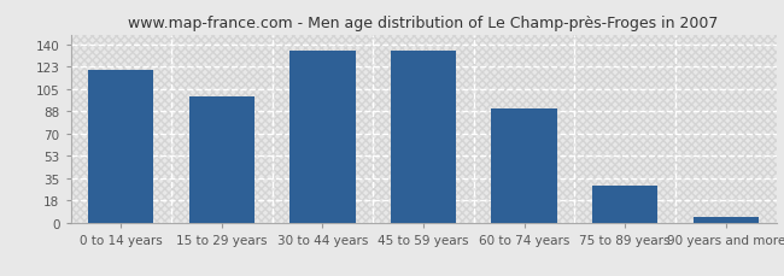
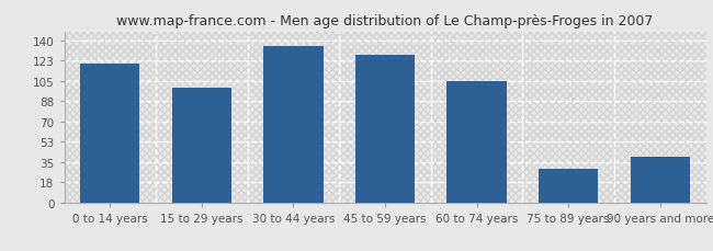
45 to 59 years: 136 -> 128
60 to 74 years: 90 -> 105
90 years and more: 5 -> 40
